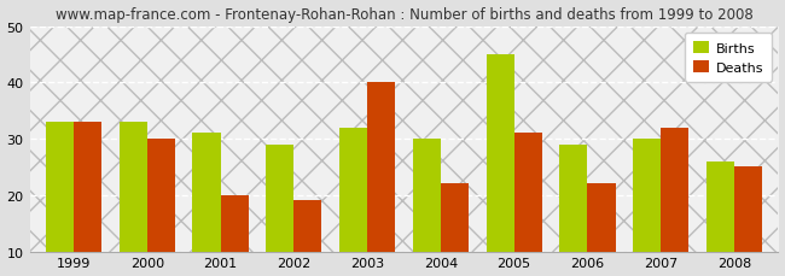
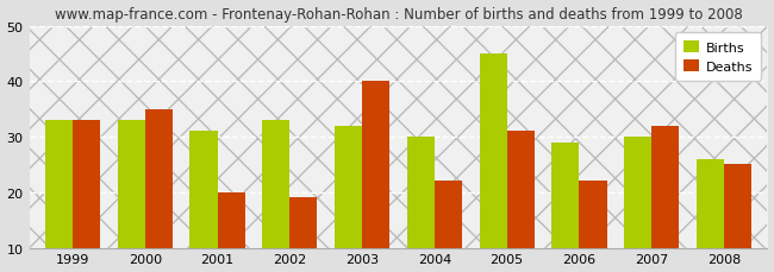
Deaths/2000: 30 -> 35
Births/2002: 29 -> 33
